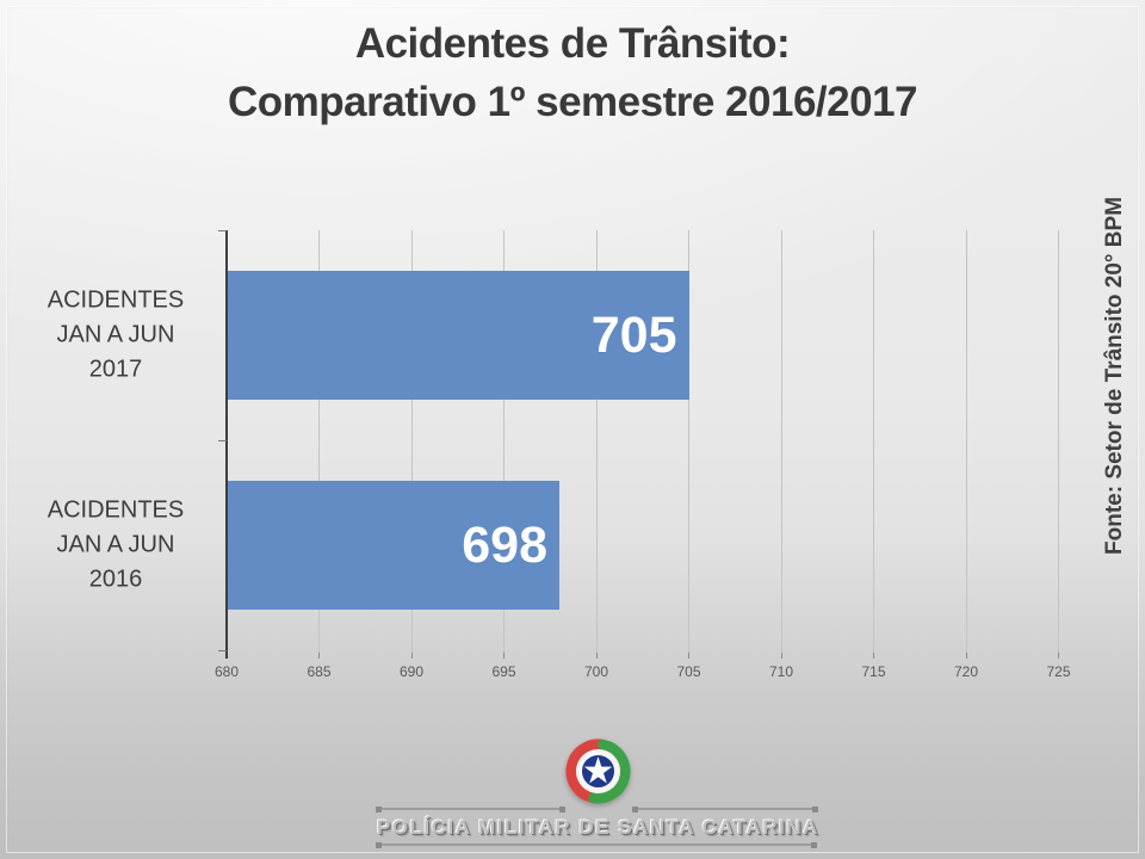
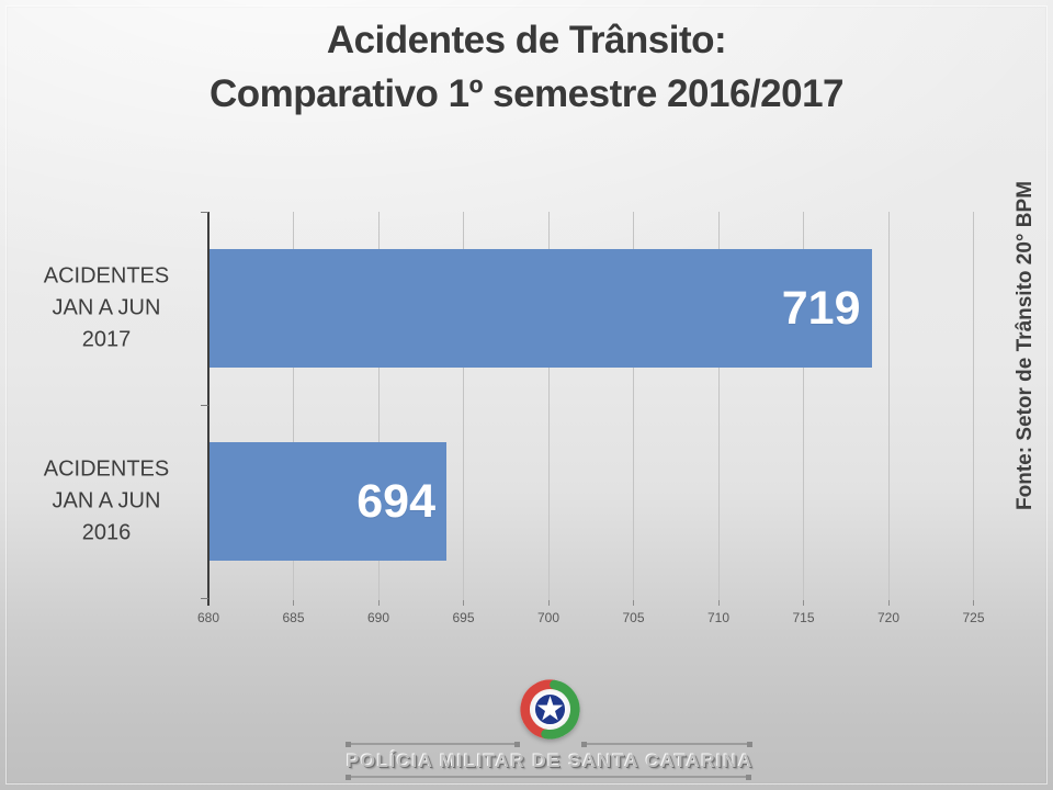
ACIDENTES JAN A JUN 2017: 705 -> 719
ACIDENTES JAN A JUN 2016: 698 -> 694
